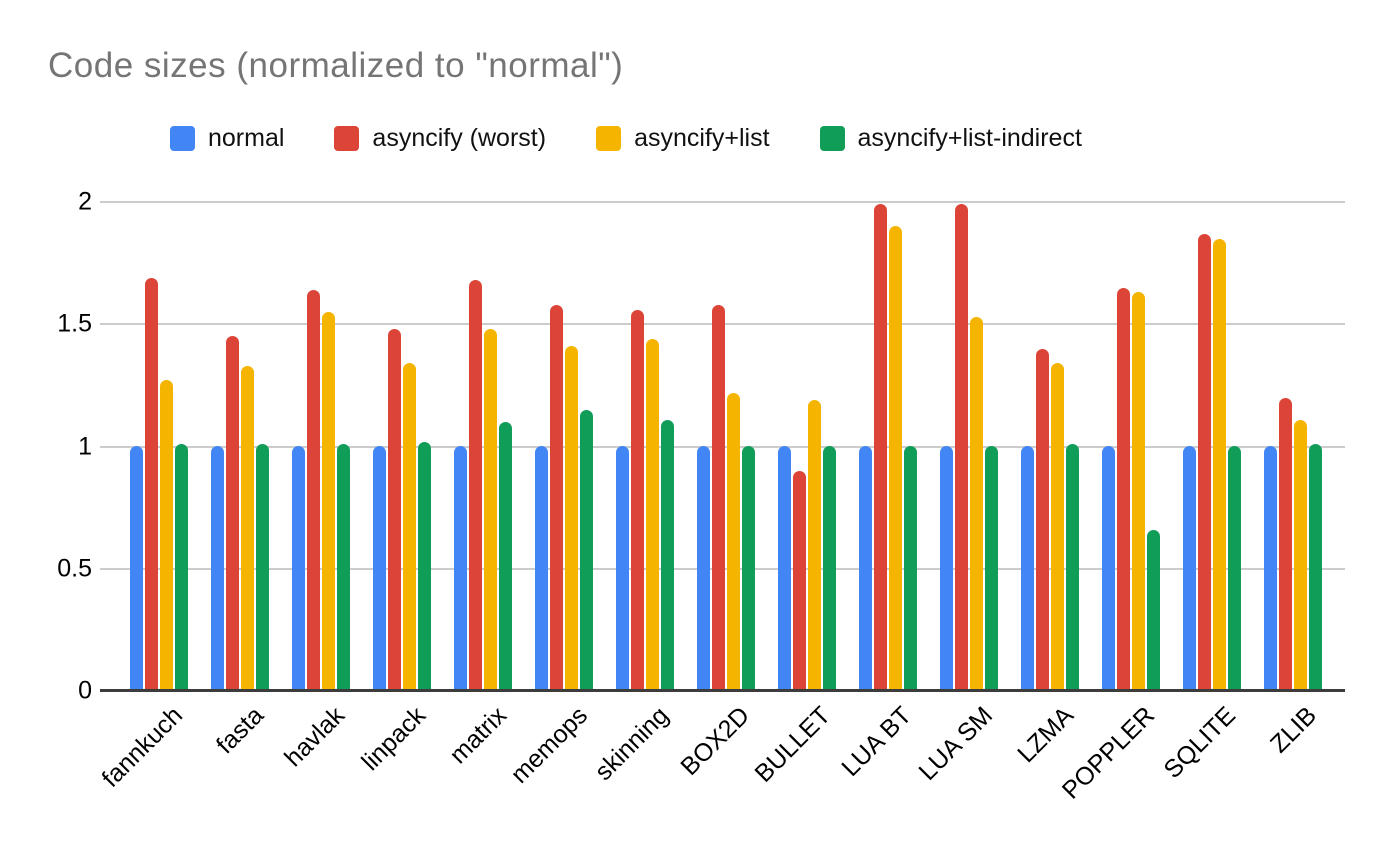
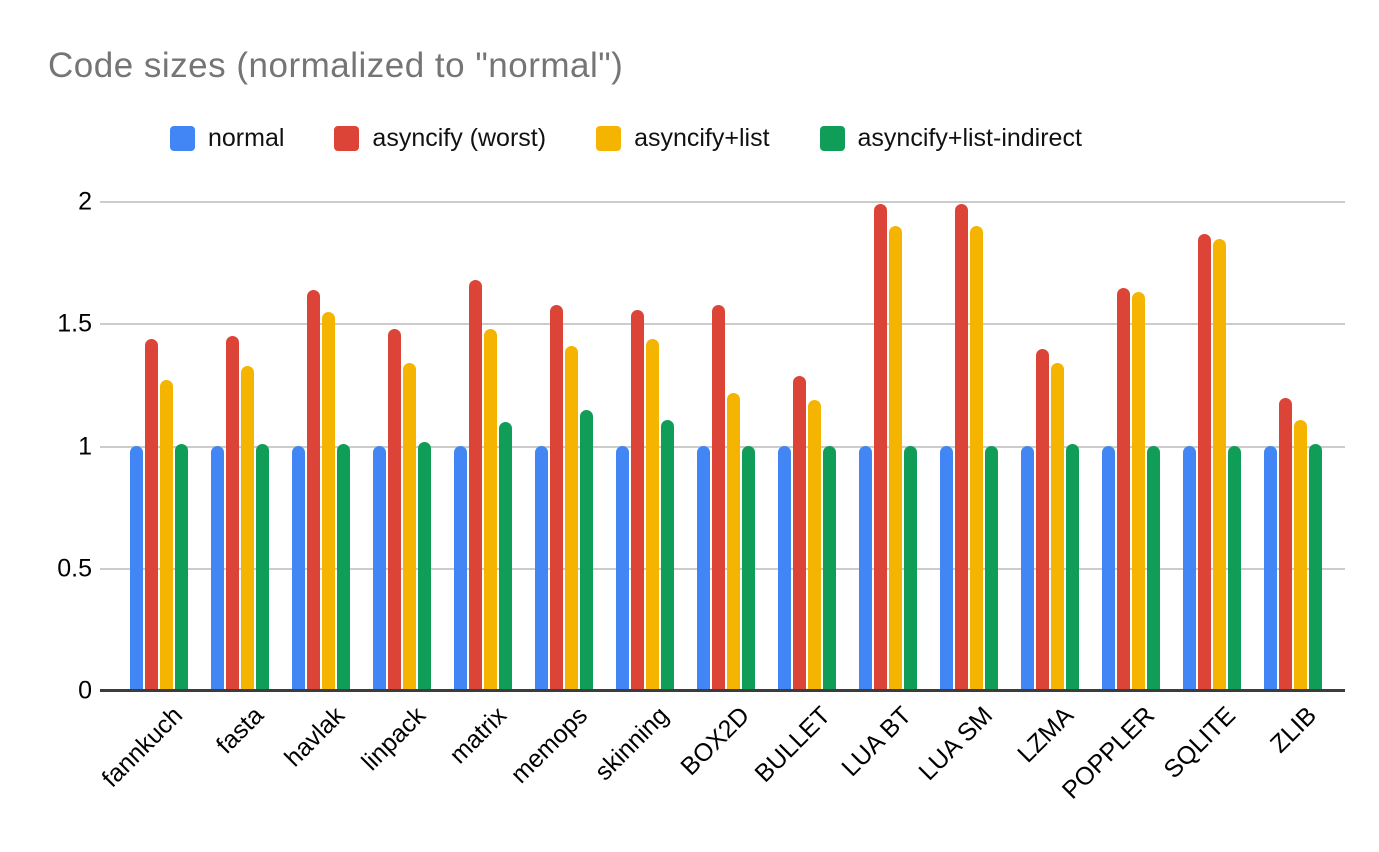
asyncify (worst)/fannkuch: 1.69 -> 1.44
asyncify (worst)/BULLET: 0.90 -> 1.29
asyncify+list/LUA SM: 1.53 -> 1.90
asyncify+list-indirect/POPPLER: 0.66 -> 1.00
